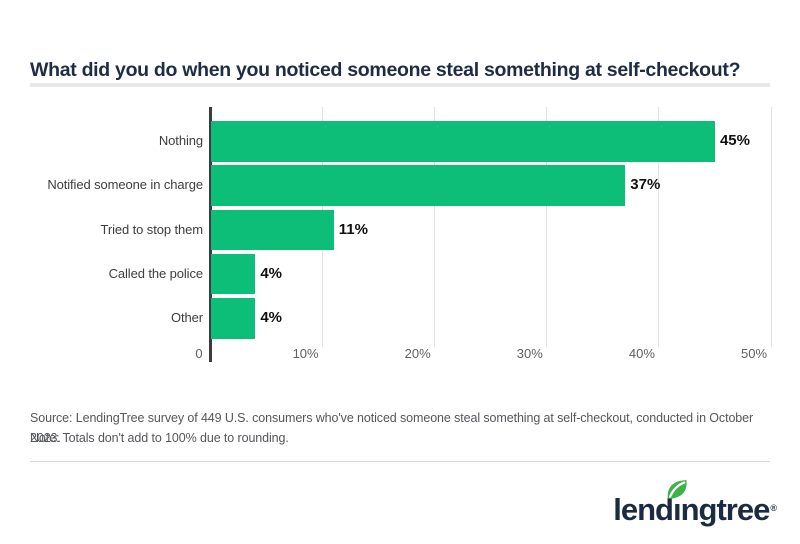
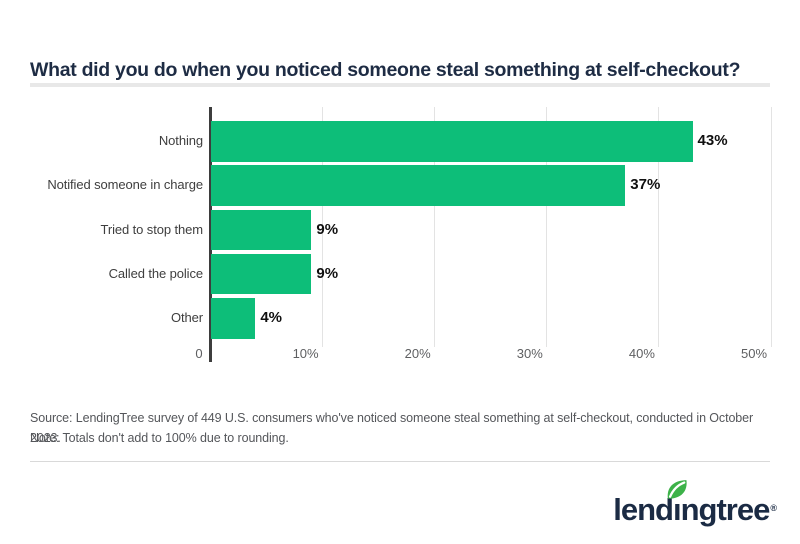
Nothing: 45% -> 43%
Tried to stop them: 11% -> 9%
Called the police: 4% -> 9%
